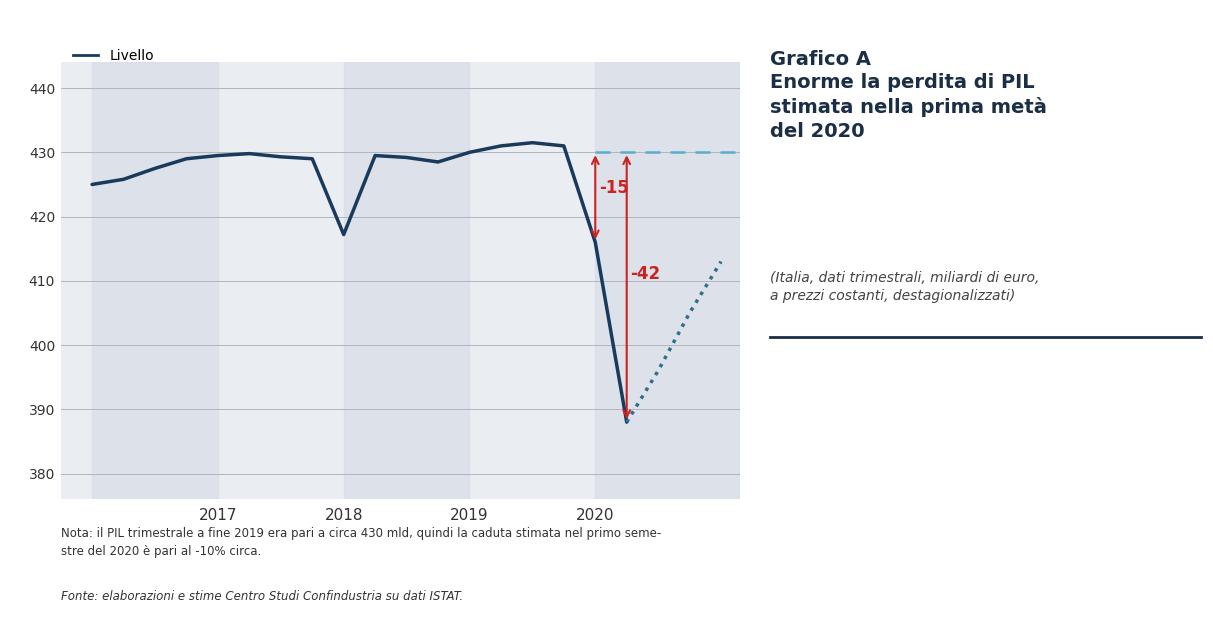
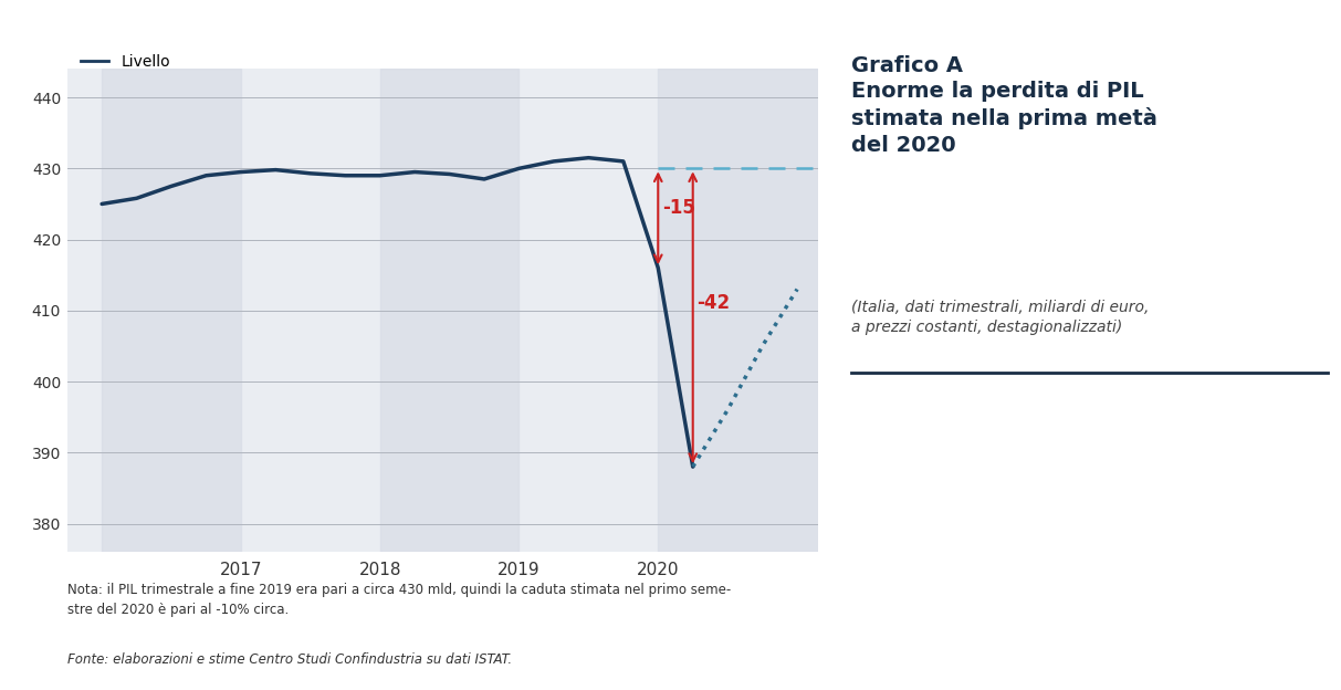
Livello/2018: 417.2 -> 429.0
